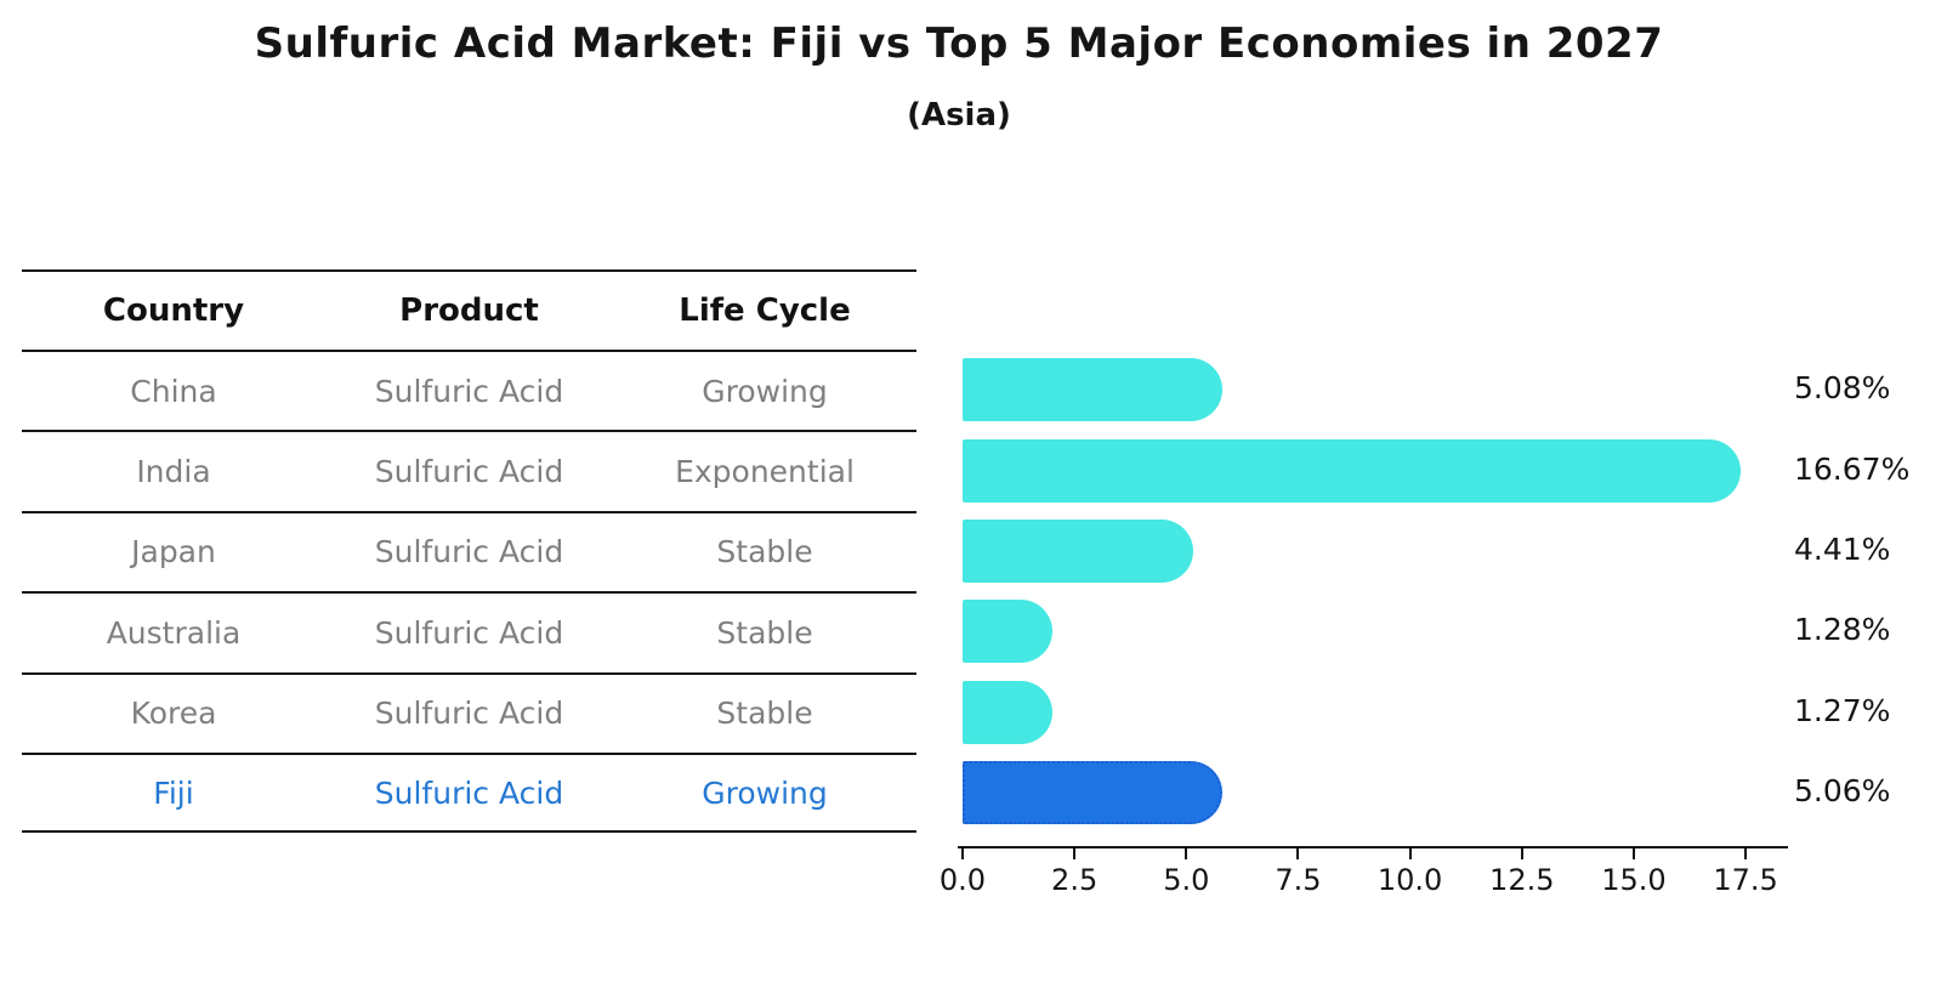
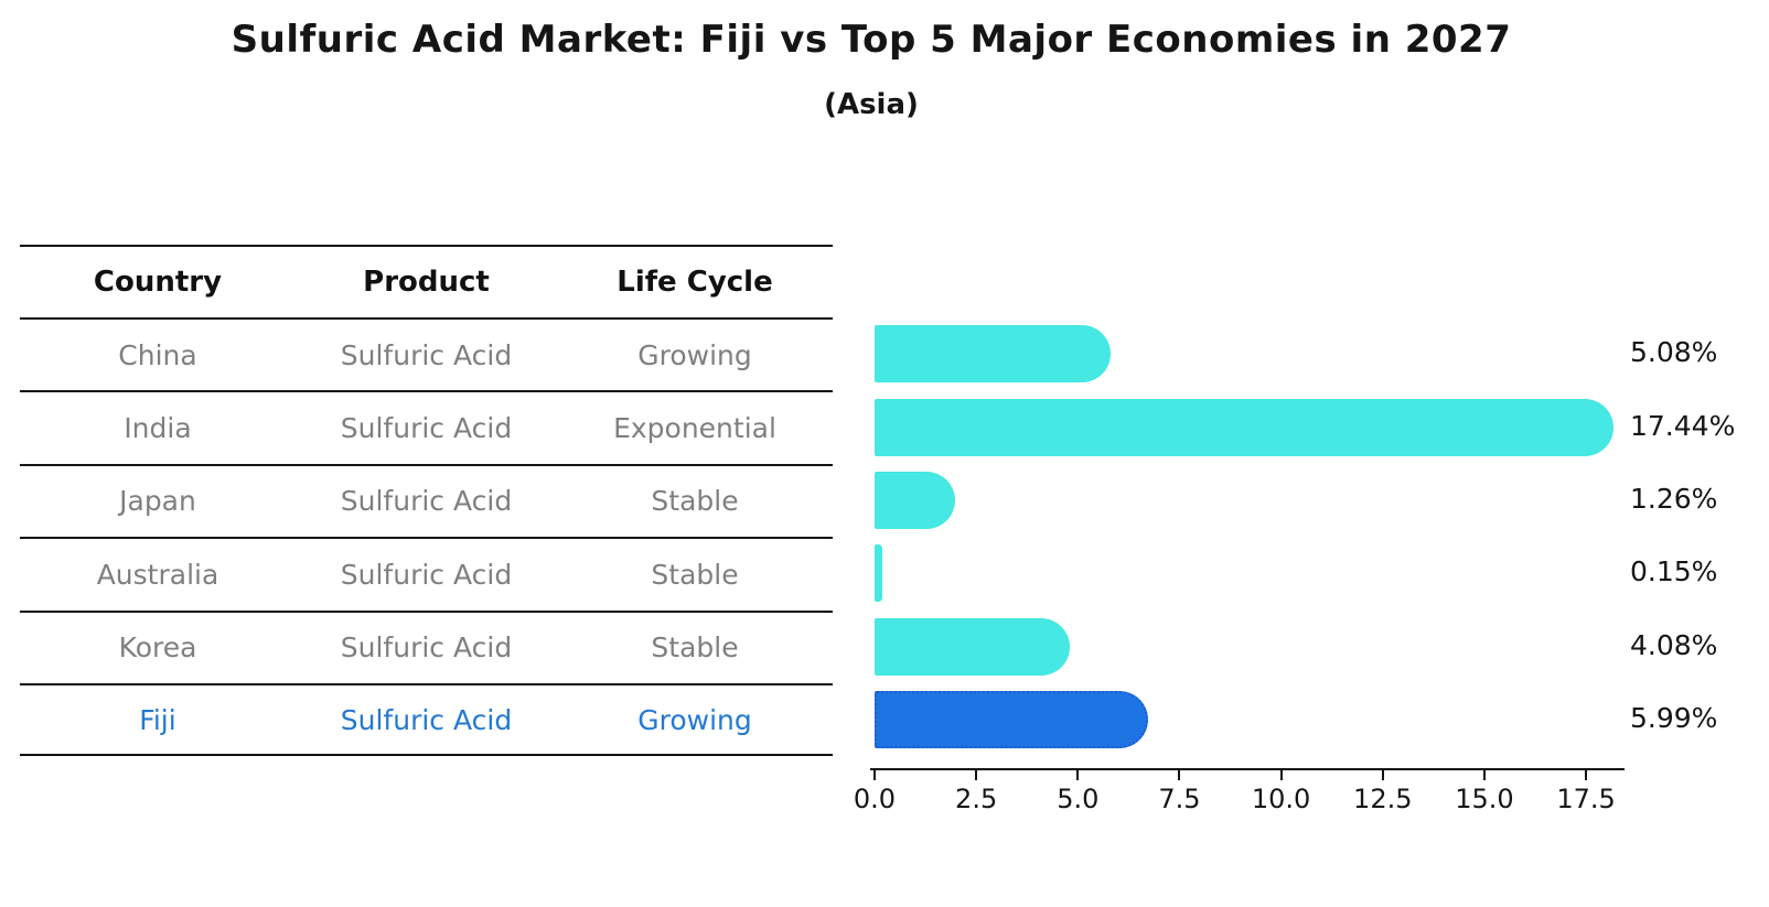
India: 16.67% -> 17.44%
Japan: 4.41% -> 1.26%
Australia: 1.28% -> 0.15%
Korea: 1.27% -> 4.08%
Fiji: 5.06% -> 5.99%
